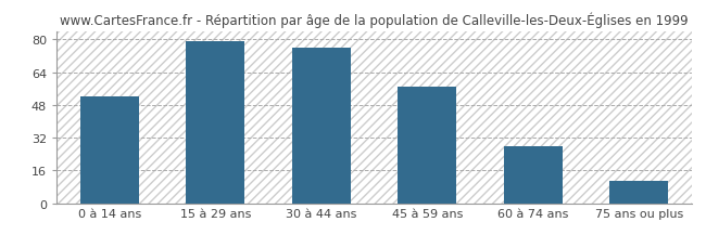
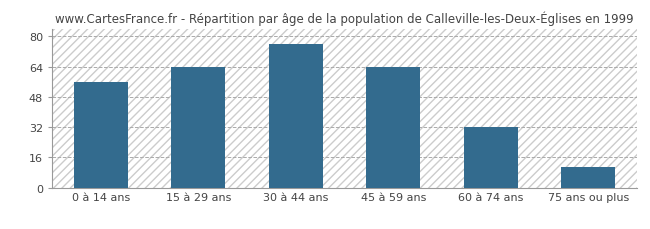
0 à 14 ans: 52 -> 56
15 à 29 ans: 79 -> 64
45 à 59 ans: 57 -> 64
60 à 74 ans: 28 -> 32
